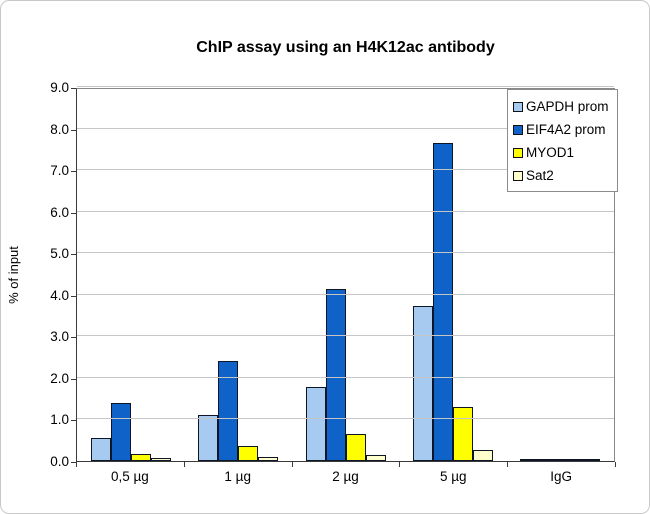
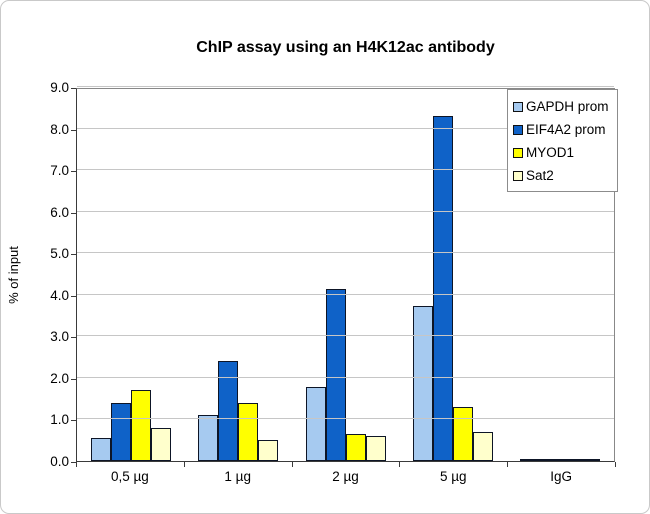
MYOD1/0,5 µg: 0.2 -> 1.7
Sat2/0,5 µg: 0.1 -> 0.8
MYOD1/1 µg: 0.3 -> 1.4
Sat2/1 µg: 0.1 -> 0.5
Sat2/2 µg: 0.1 -> 0.6
EIF4A2 prom/5 µg: 7.7 -> 8.3
Sat2/5 µg: 0.3 -> 0.7
